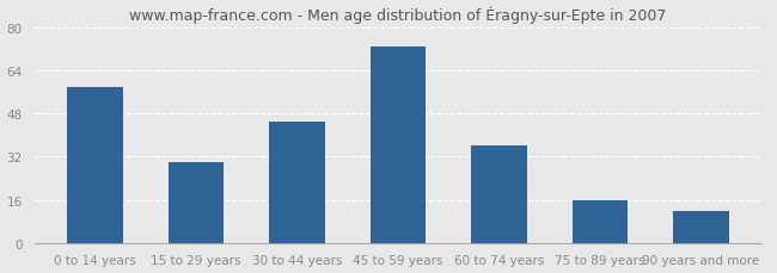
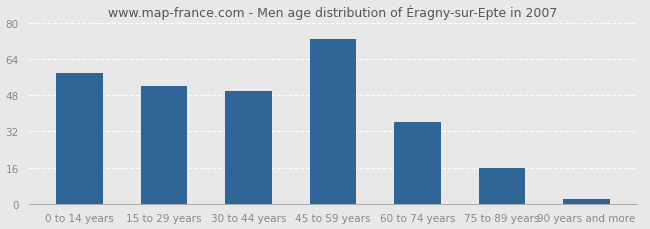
15 to 29 years: 30 -> 52
30 to 44 years: 45 -> 50
90 years and more: 12 -> 2
